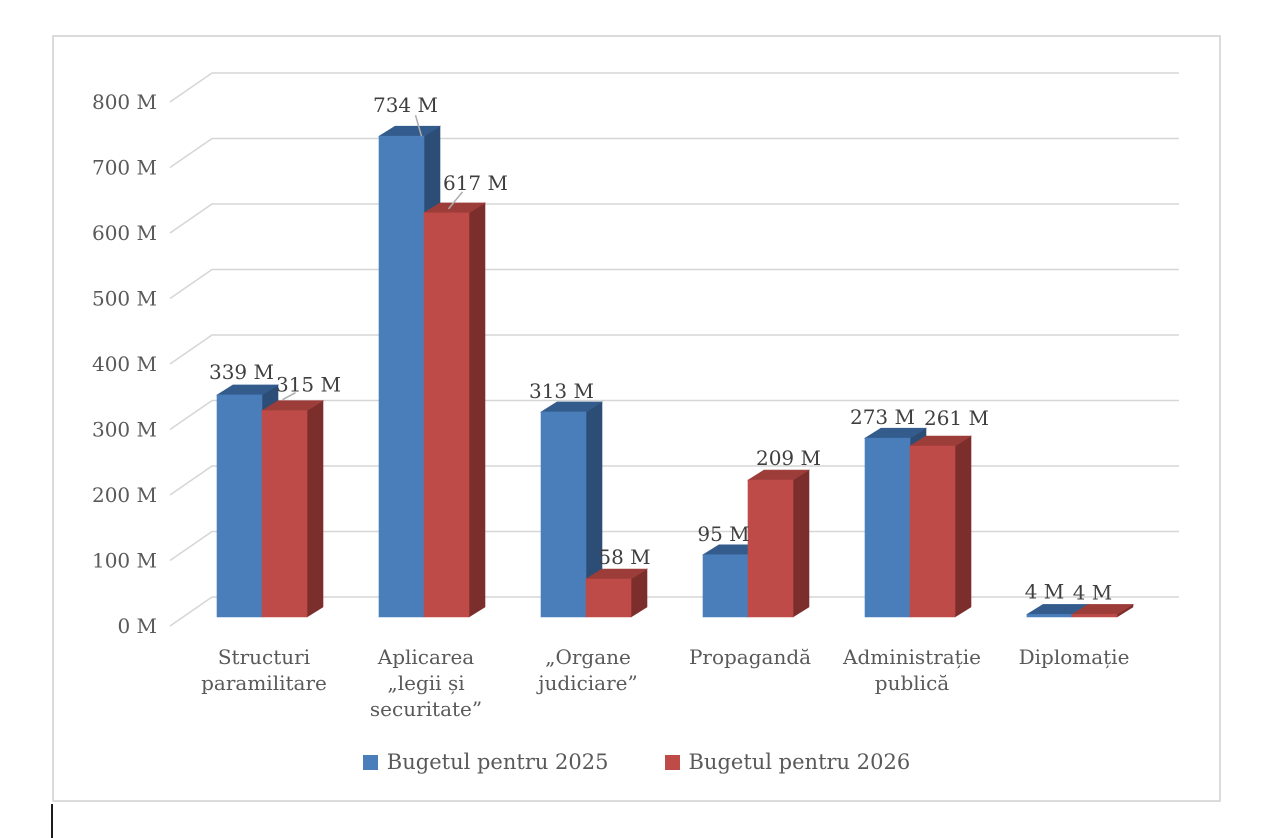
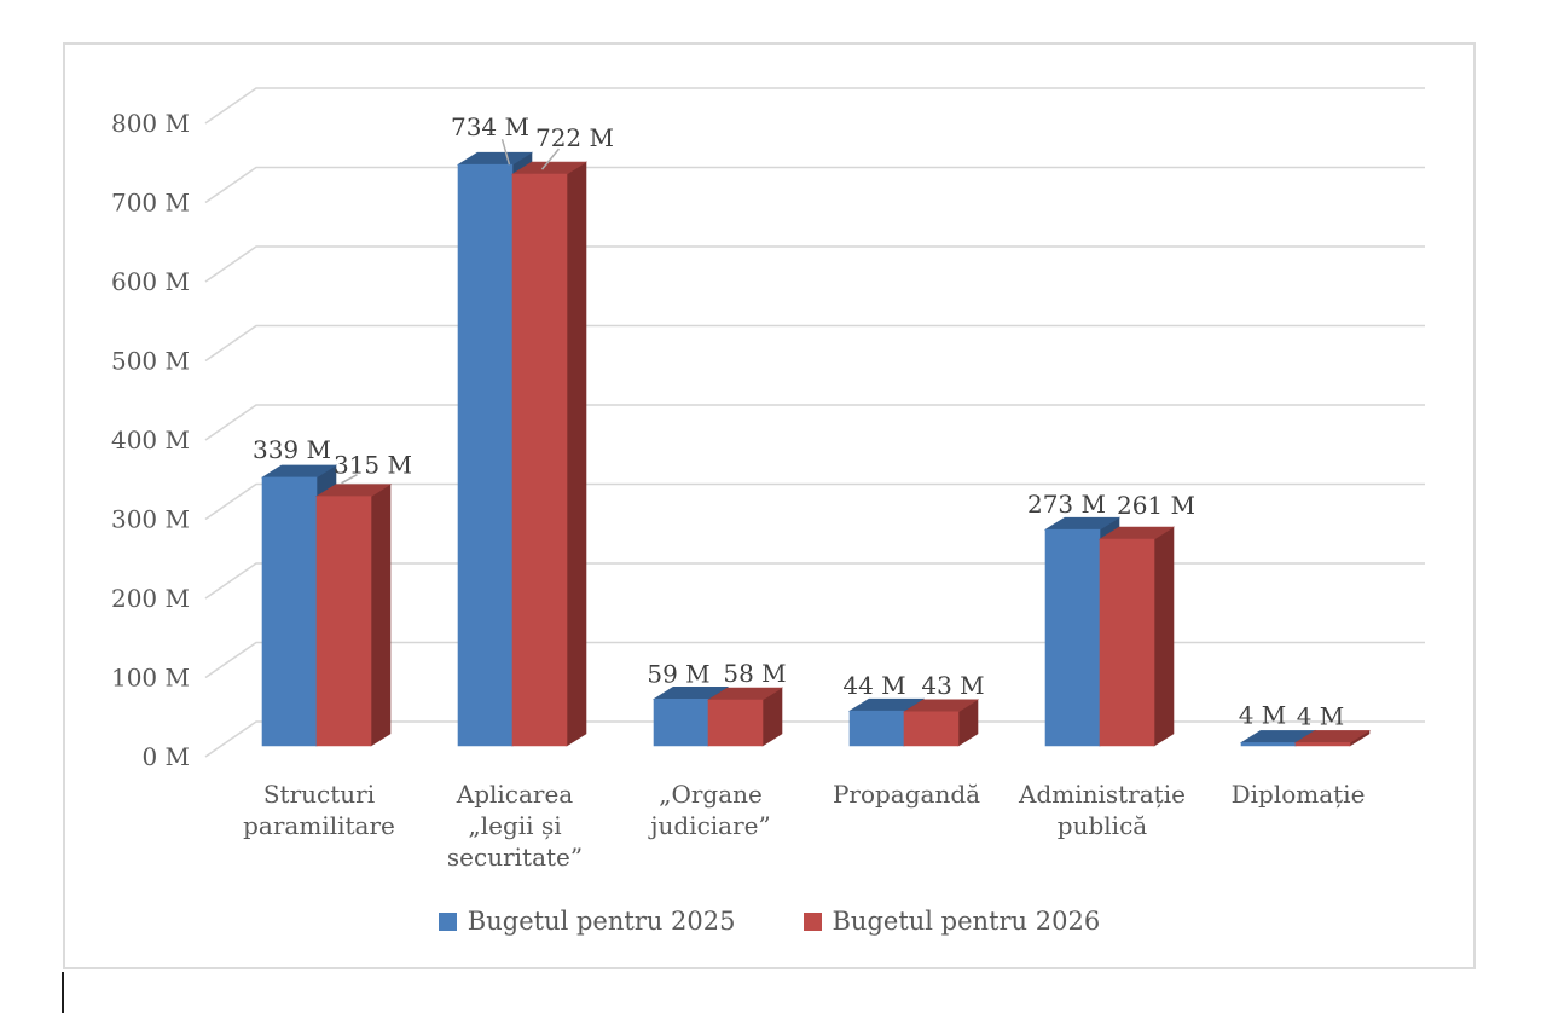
Bugetul pentru 2026/Aplicarea „legii și securitate”: 617 -> 722
Bugetul pentru 2025/„Organe judiciare”: 313 -> 59
Bugetul pentru 2025/Propagandă: 95 -> 44
Bugetul pentru 2026/Propagandă: 209 -> 43
